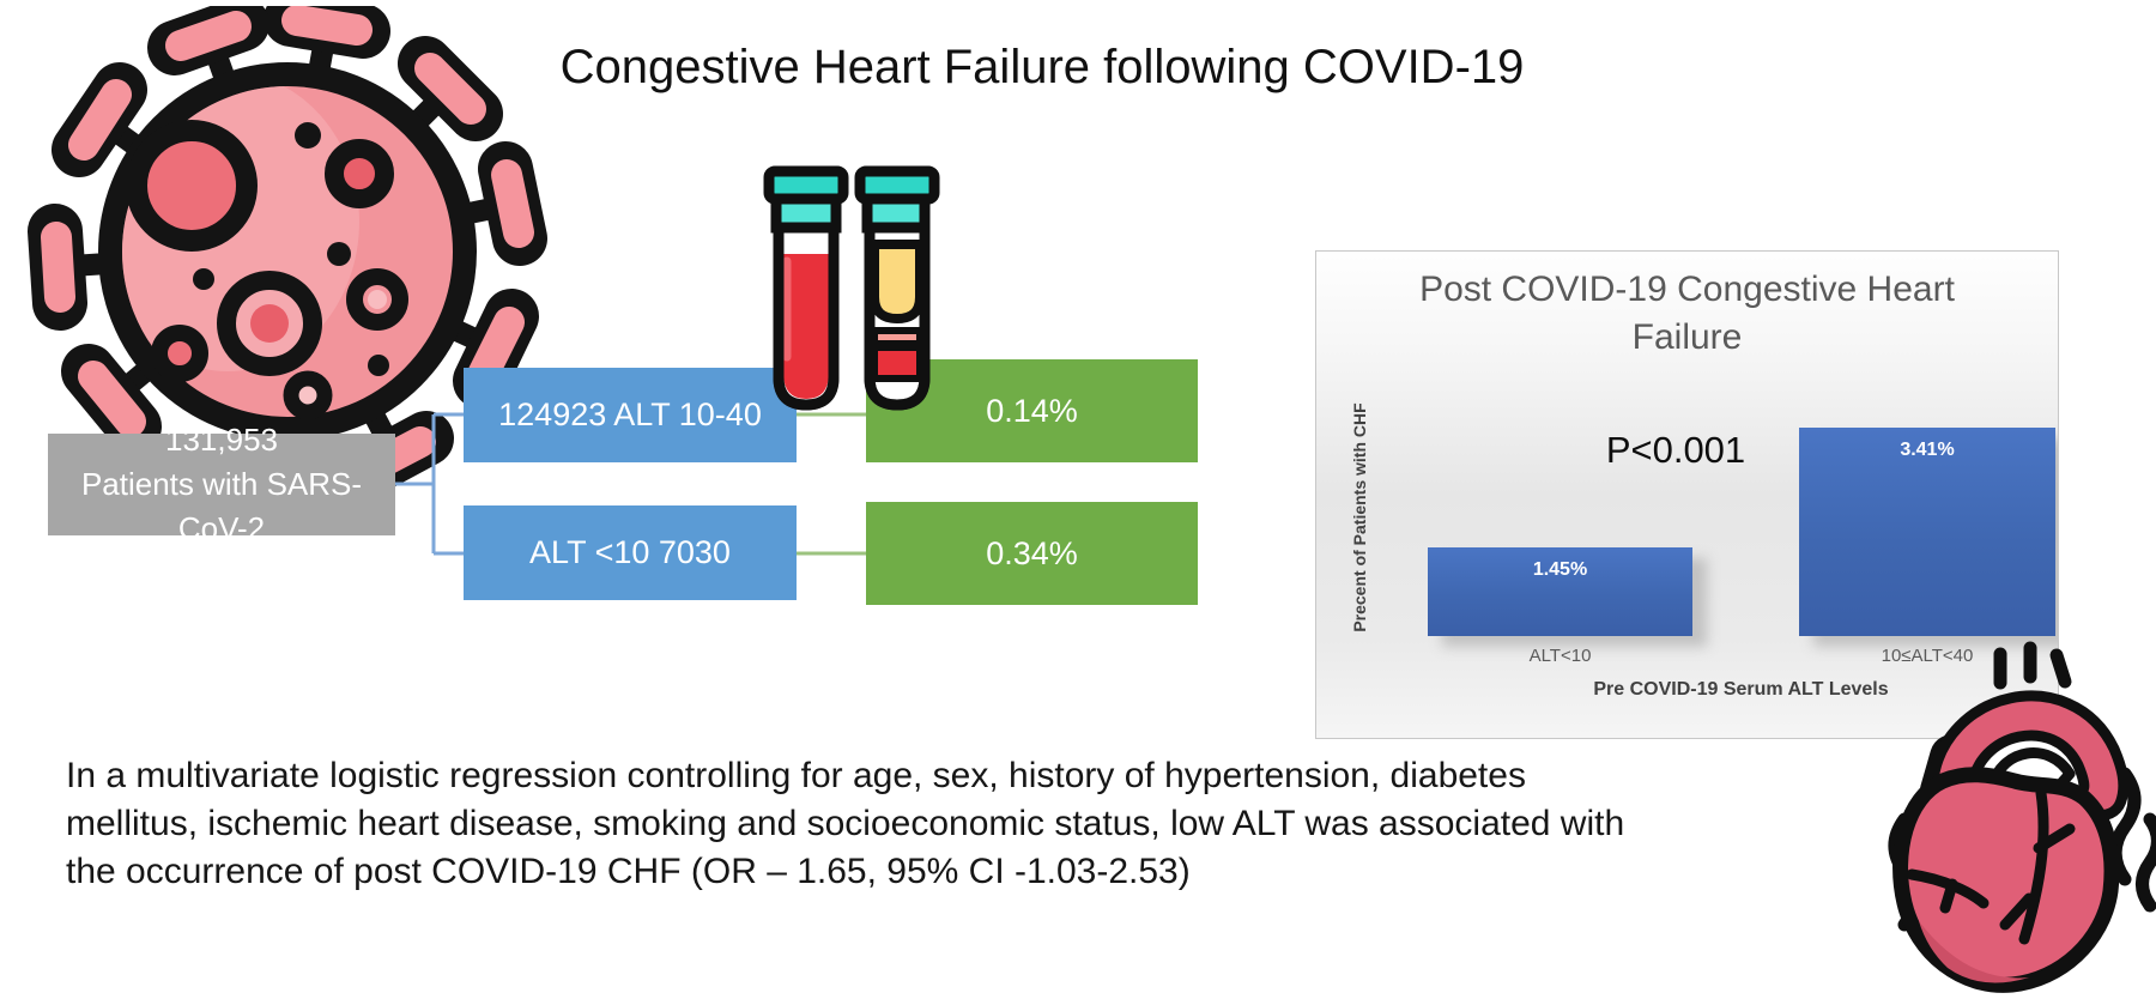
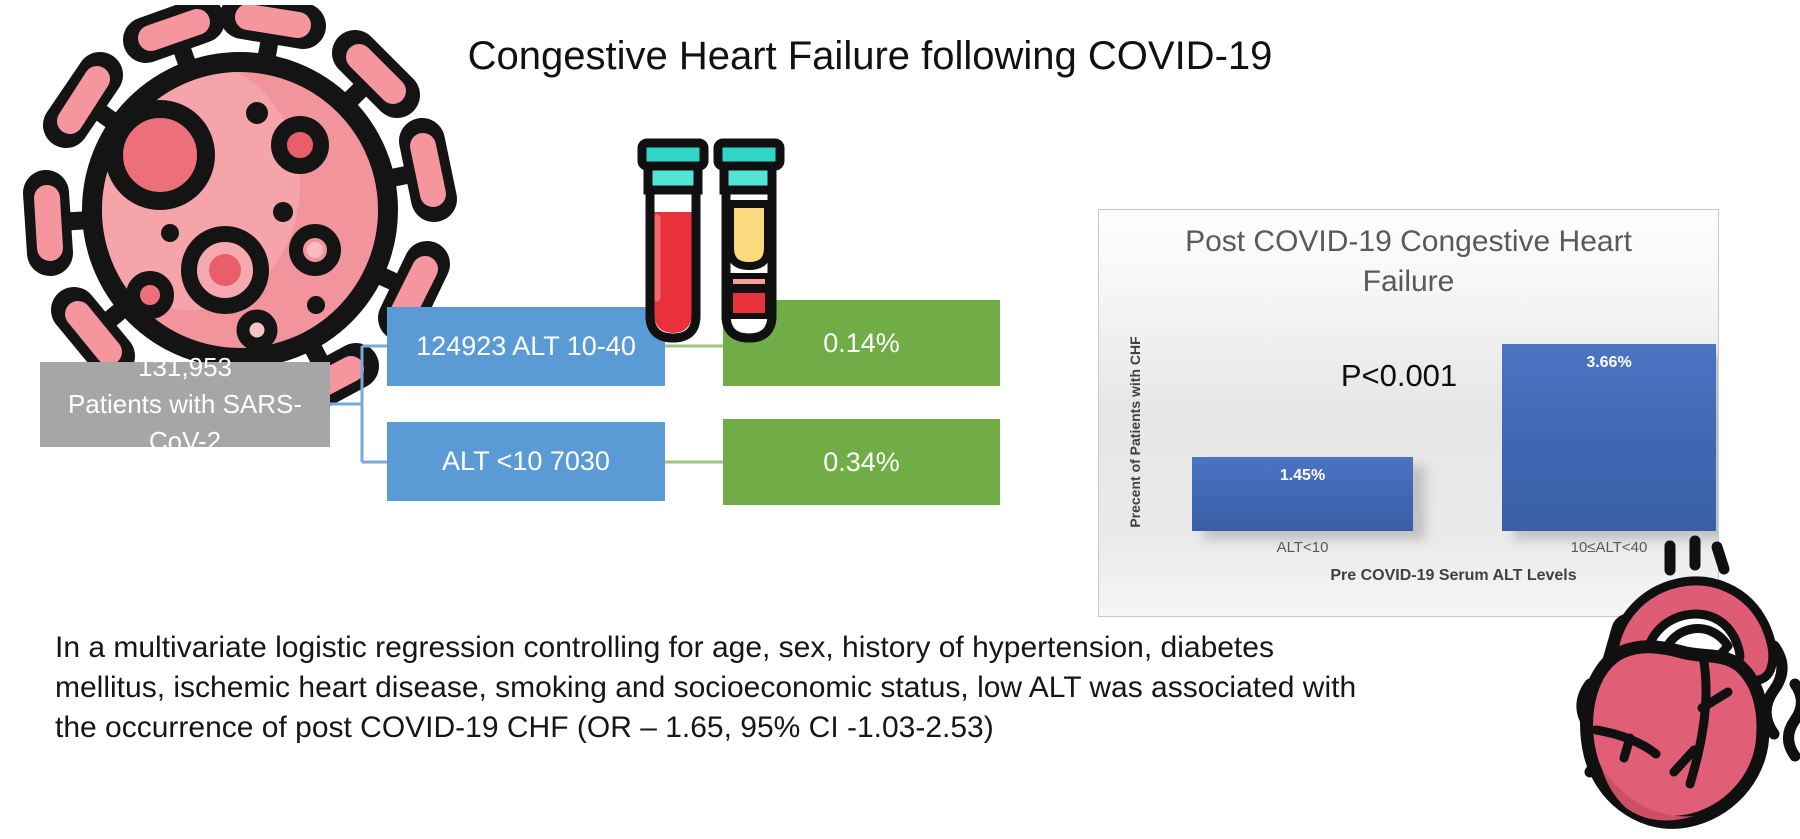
10≤ALT<40: 3.41% -> 3.66%
